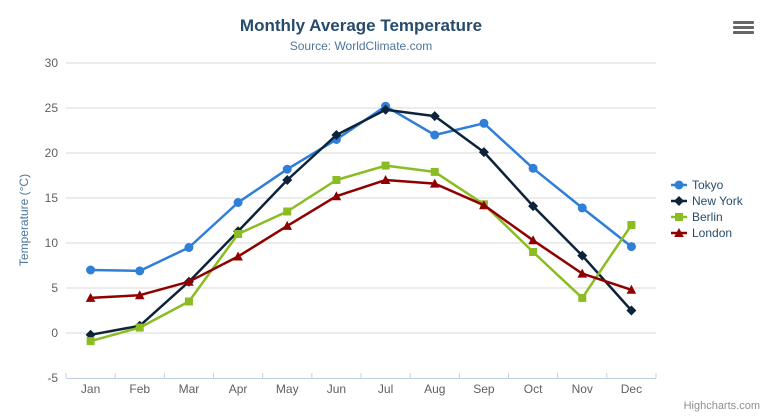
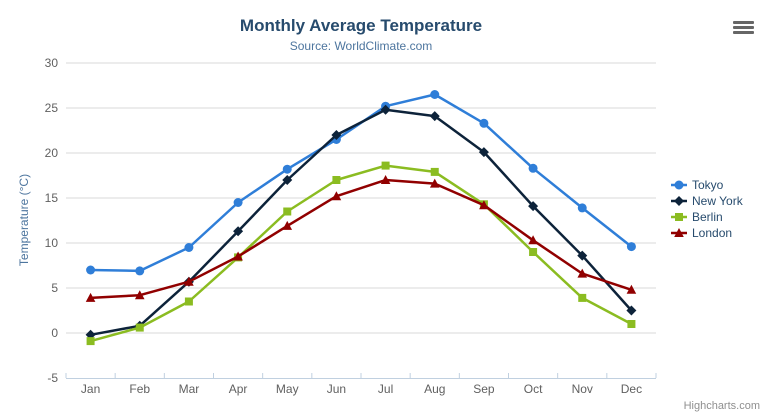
Berlin/Apr: 11 -> 8
Tokyo/Aug: 22 -> 26
Berlin/Dec: 12 -> 1
